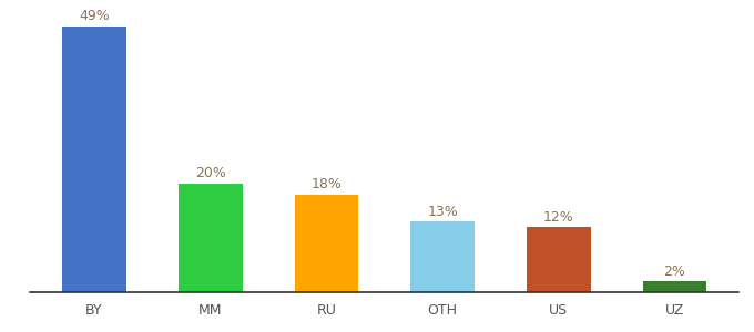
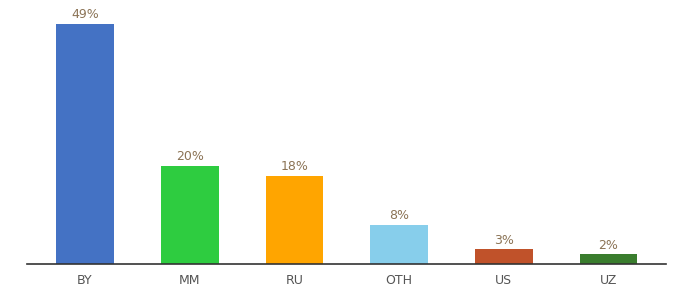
OTH: 13% -> 8%
US: 12% -> 3%
